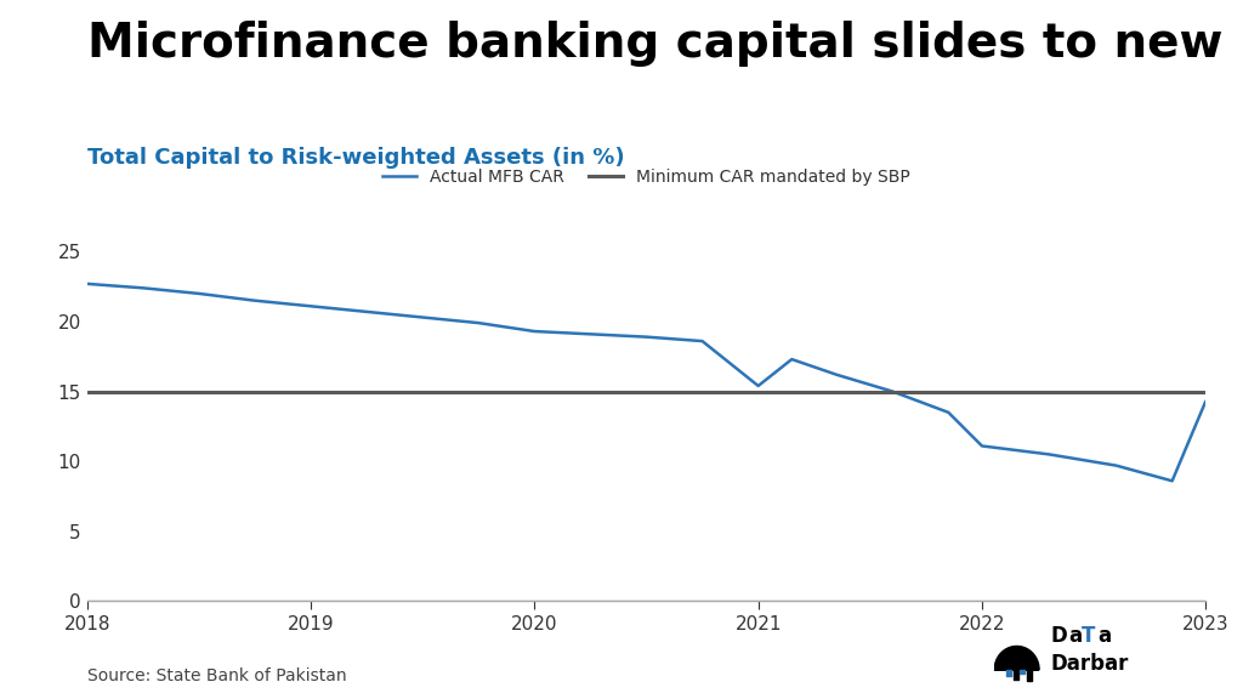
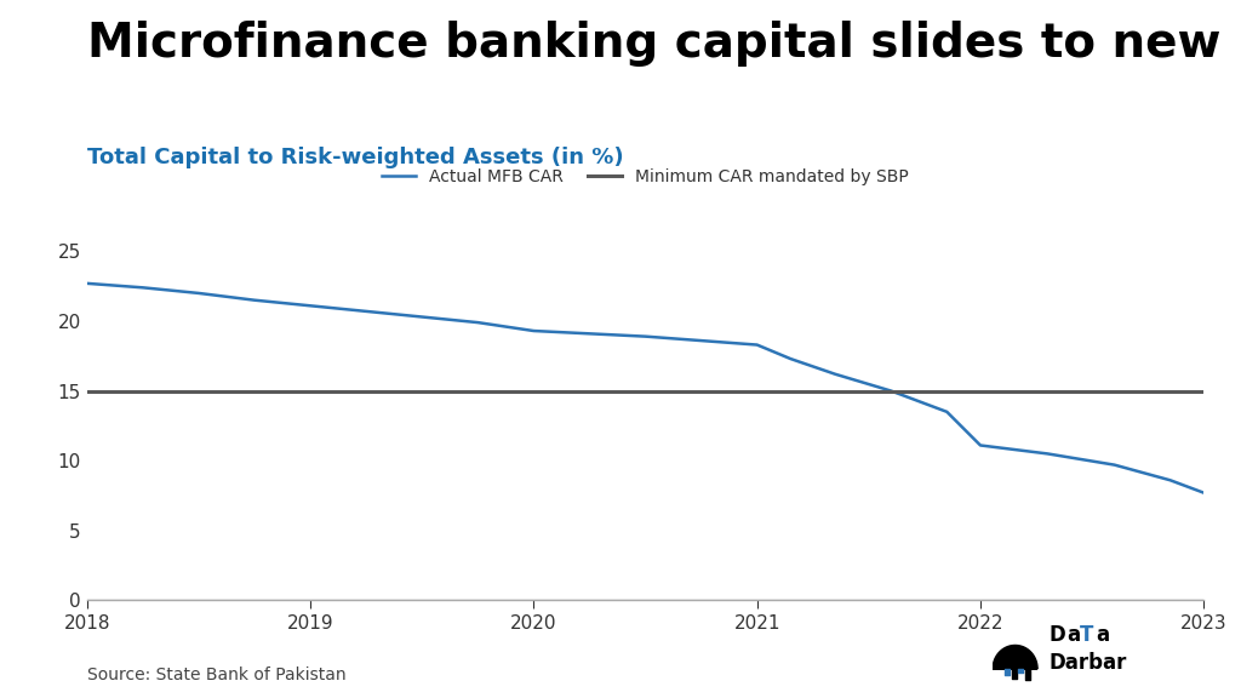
2021: 15.4 -> 18.3
2023: 14.3 -> 7.7
